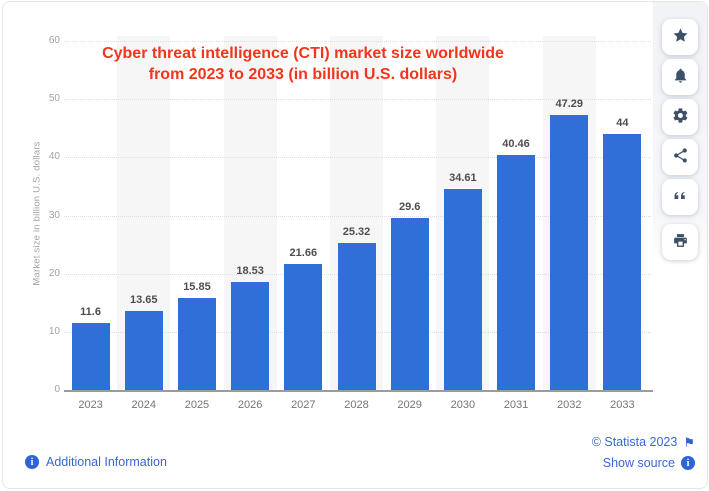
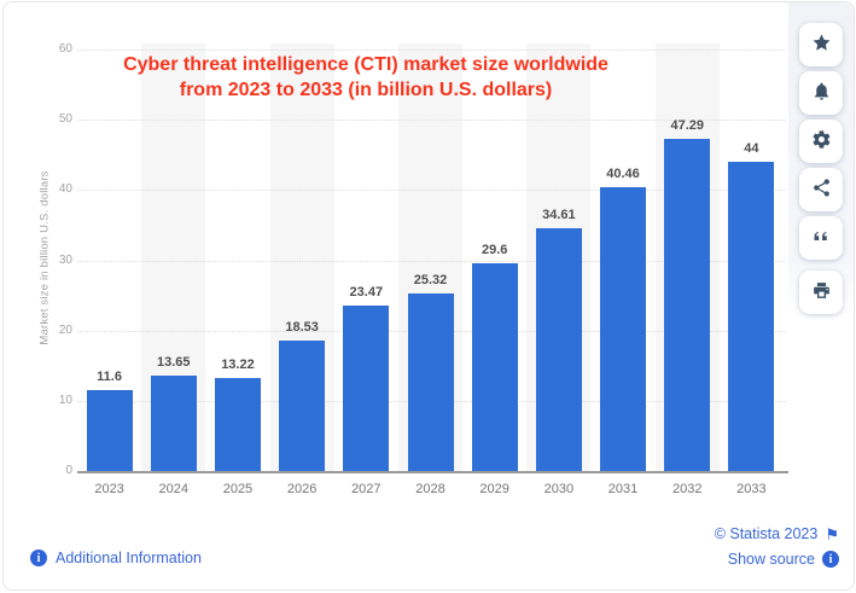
2025: 15.85 -> 13.22
2027: 21.66 -> 23.47
